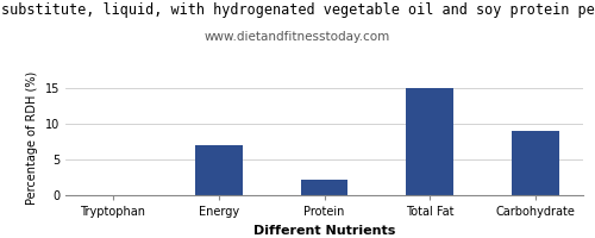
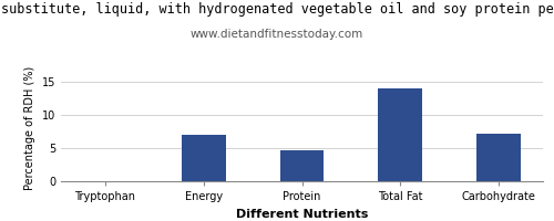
Protein: 2.1 -> 4.6
Total Fat: 15.0 -> 14.0
Carbohydrate: 9.0 -> 7.2
